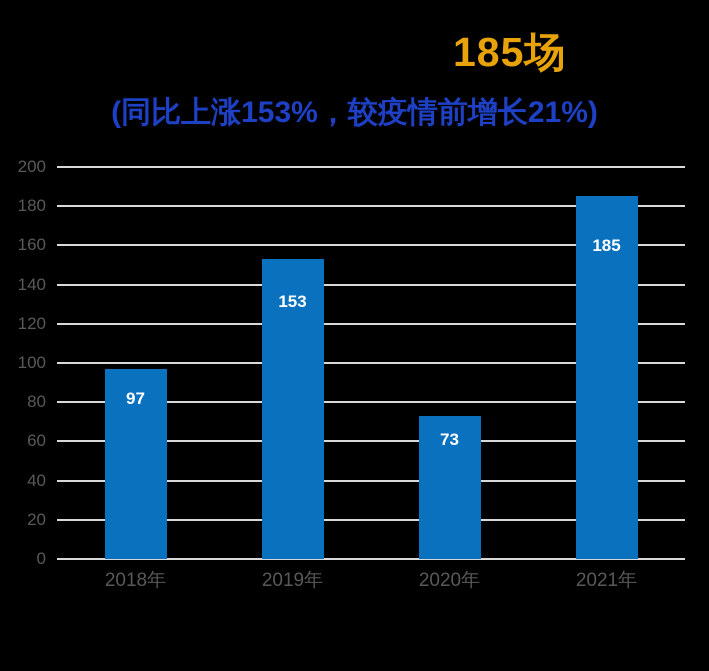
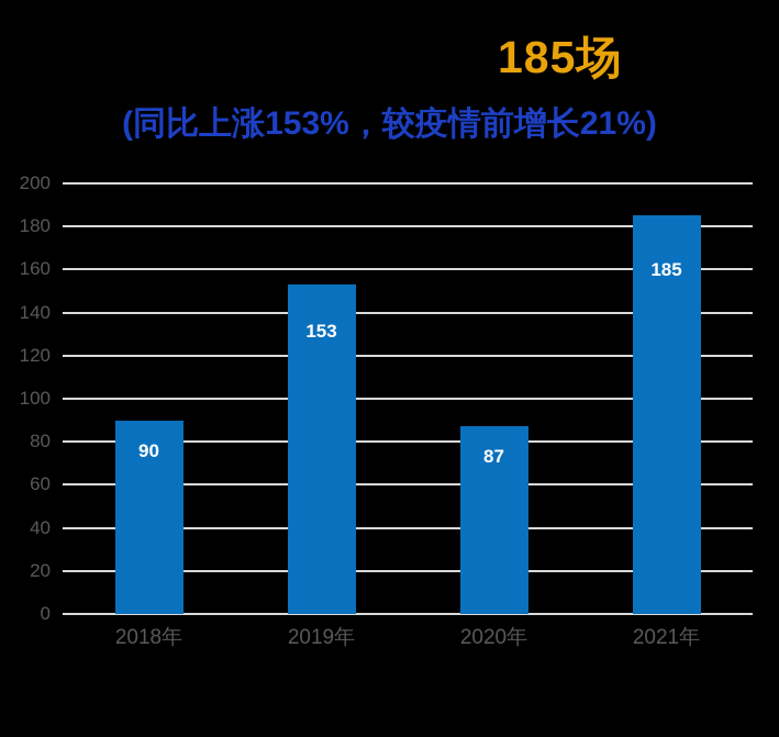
2018年: 97 -> 90
2020年: 73 -> 87
